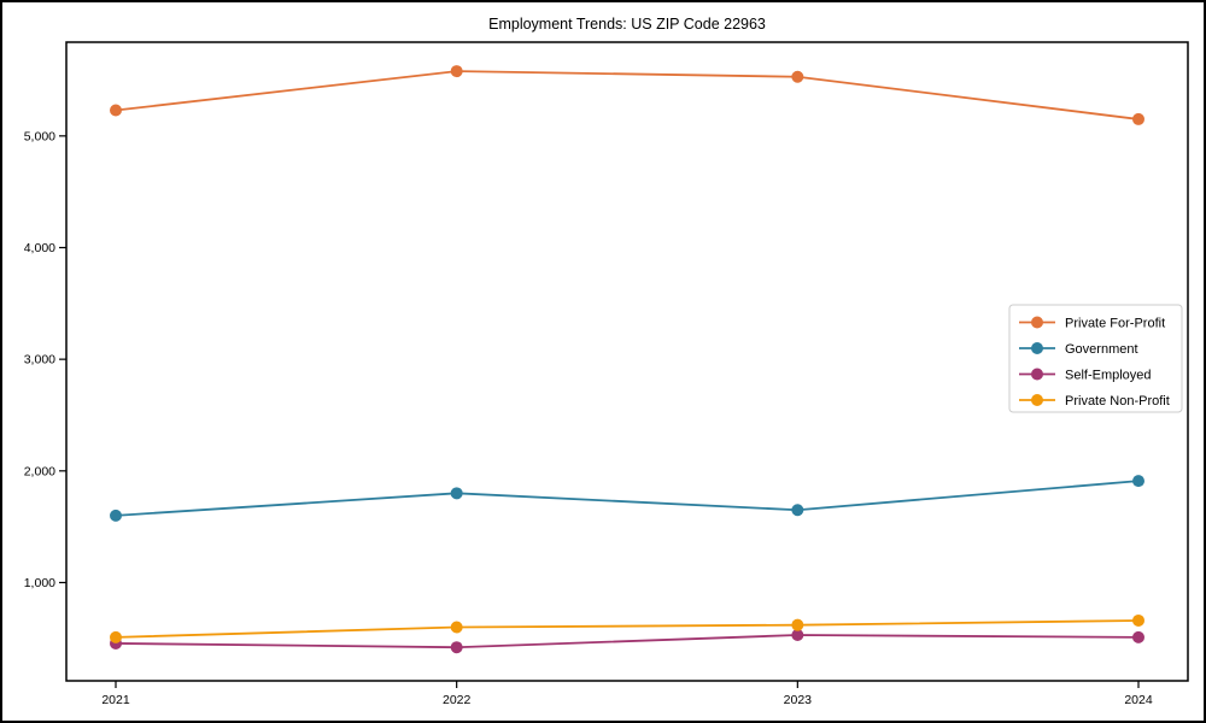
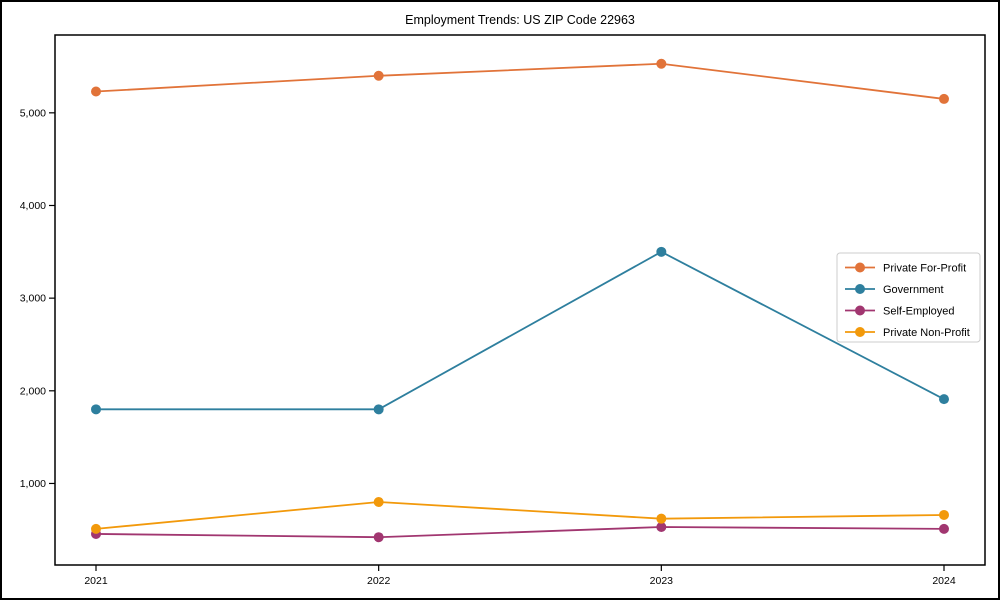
Government/2021: 1600 -> 1800
Private For-Profit/2022: 5600 -> 5400
Private Non-Profit/2022: 600 -> 800
Government/2023: 1600 -> 3500
